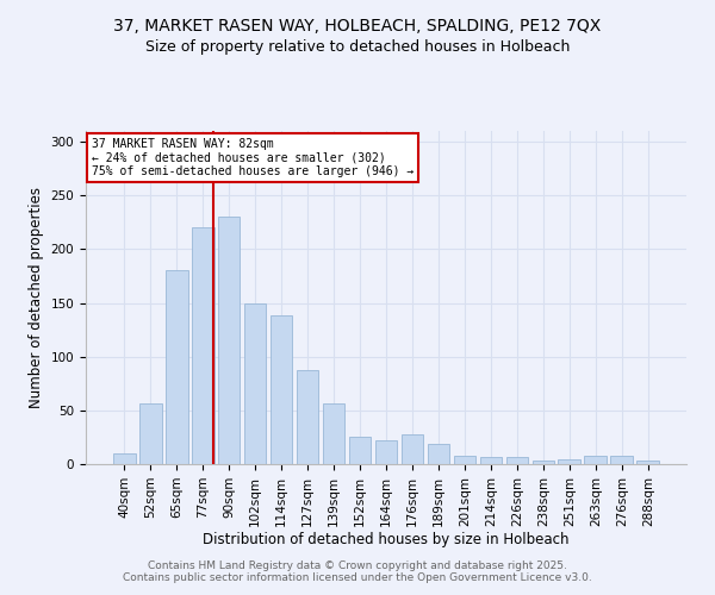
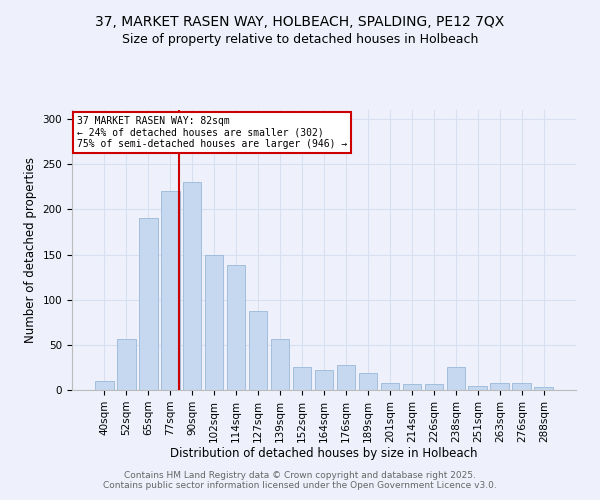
65sqm: 180 -> 190
238sqm: 3 -> 26
